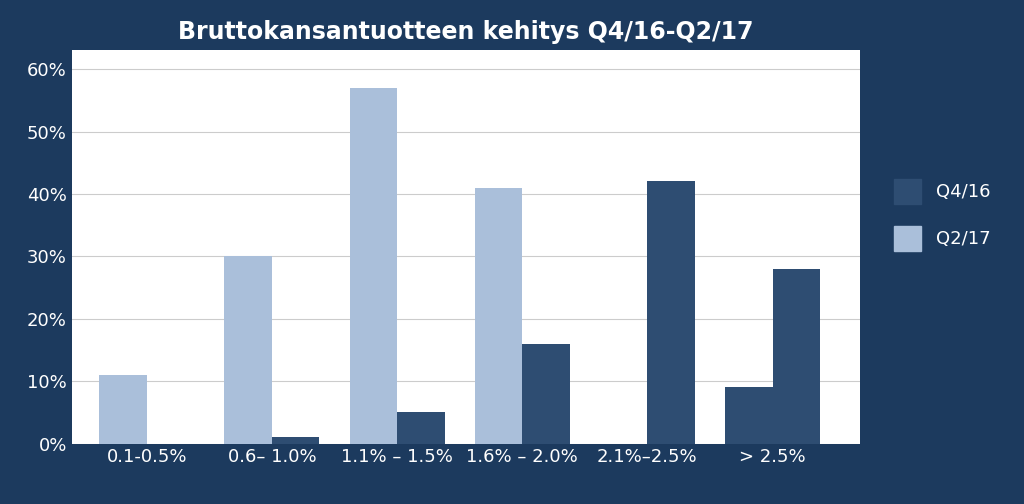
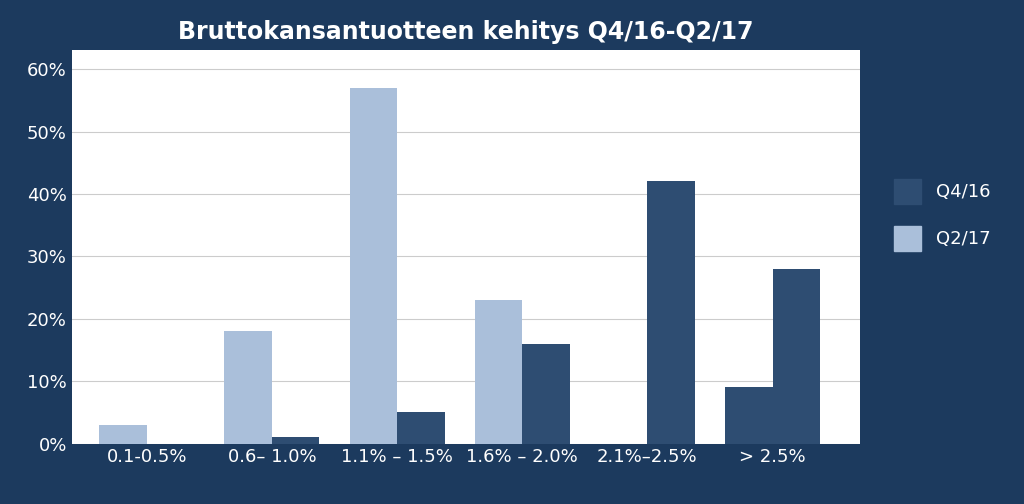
Q2/17/0.1-0.5%: 11% -> 3%
Q2/17/0.6– 1.0%: 30% -> 18%
Q2/17/1.6% – 2.0%: 41% -> 23%
